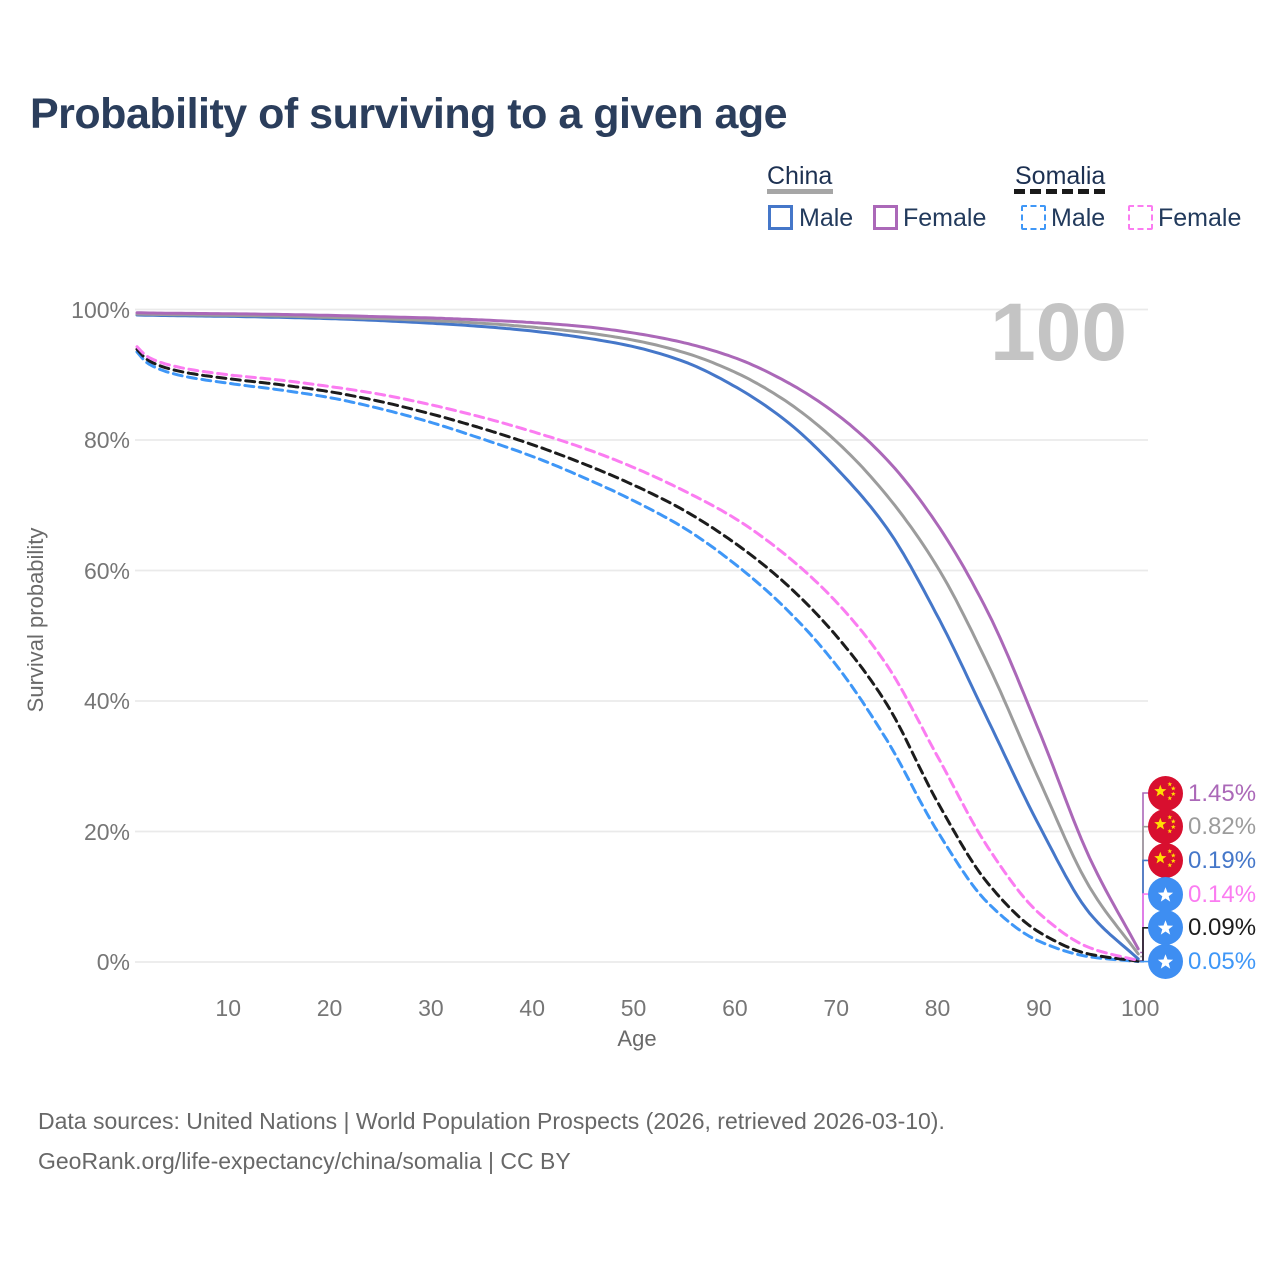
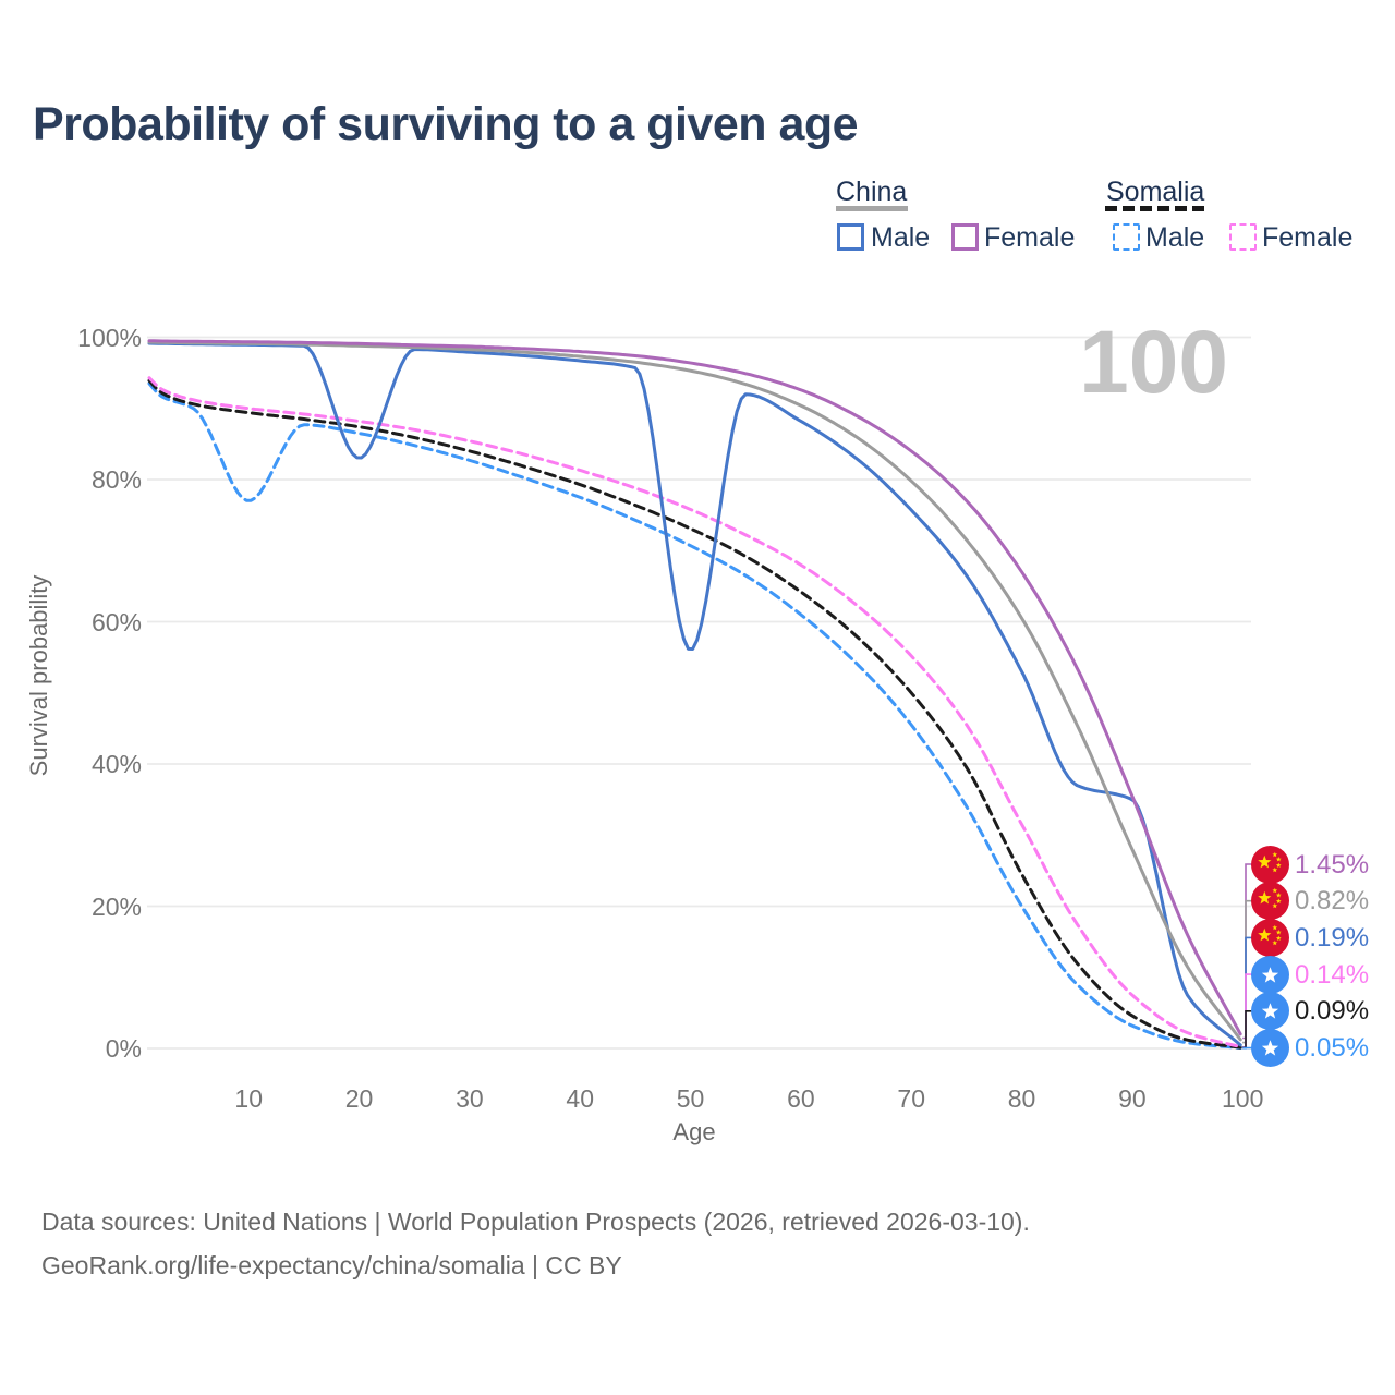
Somalia Male/10: 89% -> 77%
China Male/20: 99% -> 83%
China Male/50: 94% -> 56%
China Male/90: 21% -> 35%
